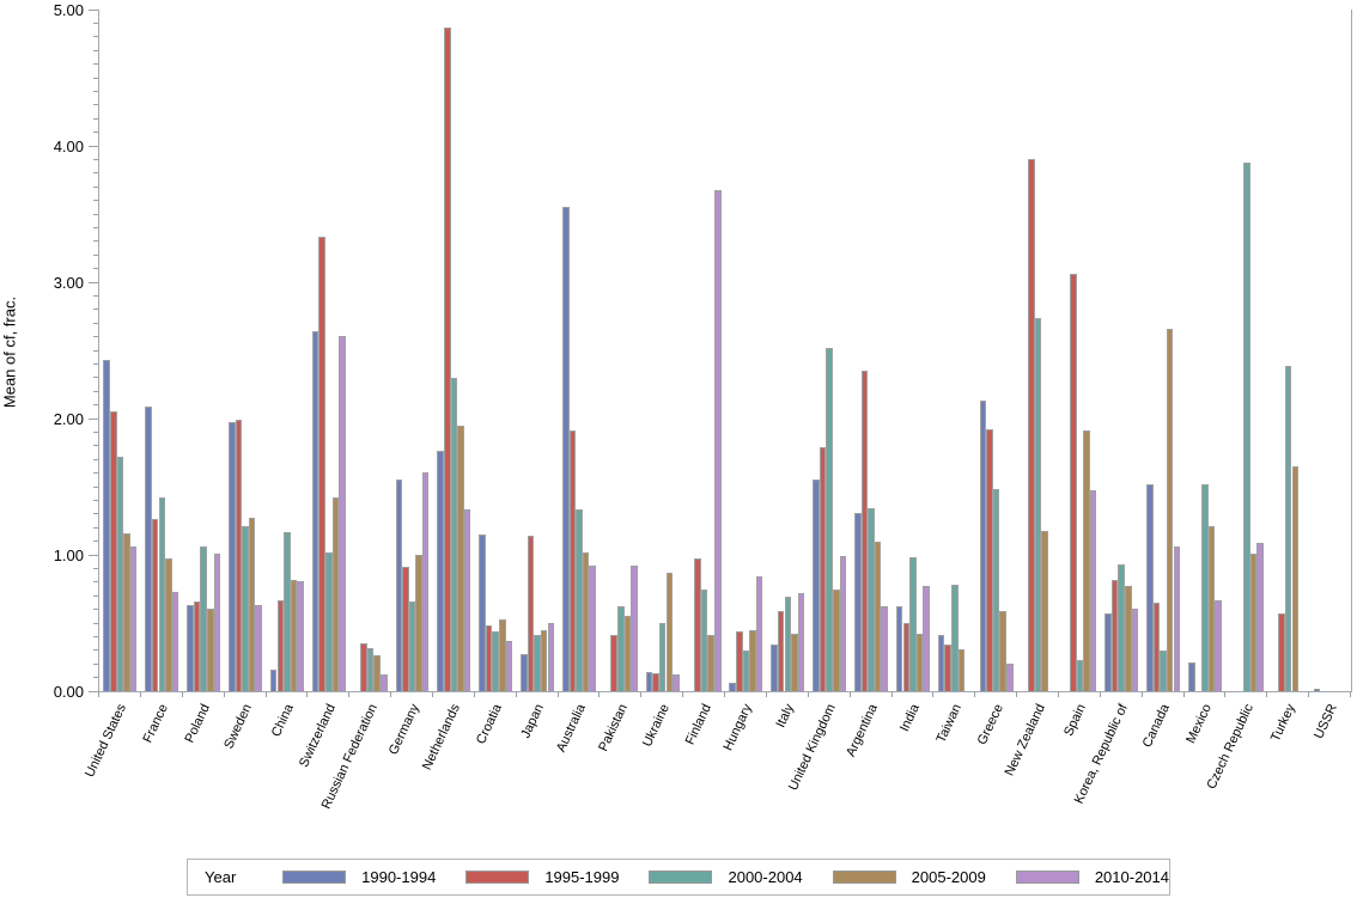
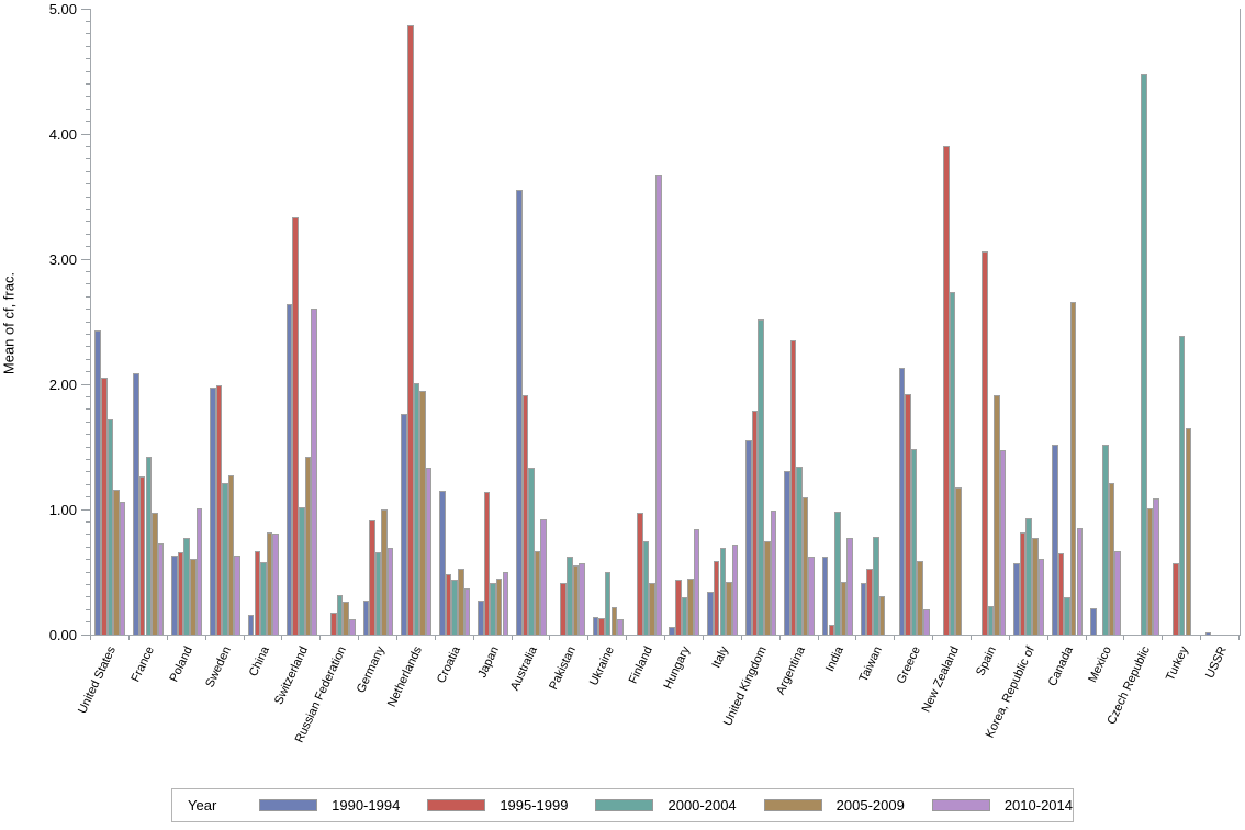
2000-2004/Poland: 1.06 -> 0.77
2000-2004/China: 1.17 -> 0.58
1995-1999/Russian Federation: 0.35 -> 0.18
1990-1994/Germany: 1.55 -> 0.27
2010-2014/Germany: 1.61 -> 0.69
2000-2004/Netherlands: 2.30 -> 2.01
2005-2009/Australia: 1.02 -> 0.67
2010-2014/Pakistan: 0.92 -> 0.57
2005-2009/Ukraine: 0.87 -> 0.22
1995-1999/India: 0.50 -> 0.08
1995-1999/Taiwan: 0.34 -> 0.53
2010-2014/Canada: 1.06 -> 0.85
2000-2004/Czech Republic: 3.88 -> 4.48
